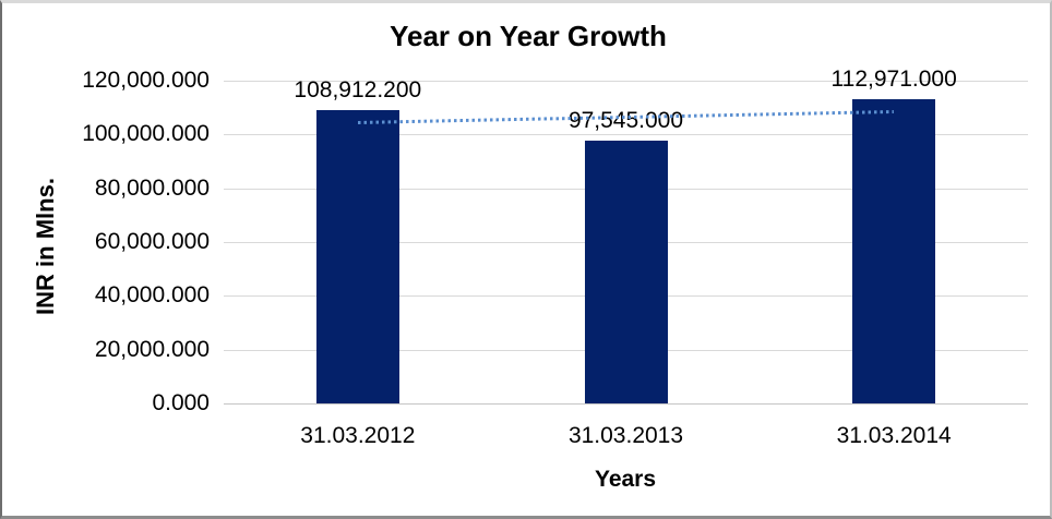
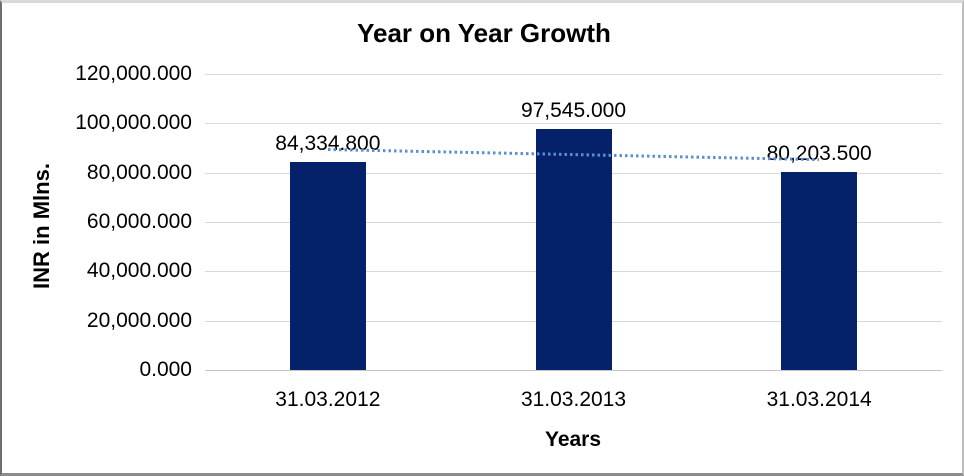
31.03.2012: 108,912.200 -> 84,334.800
31.03.2014: 112,971.000 -> 80,203.500
